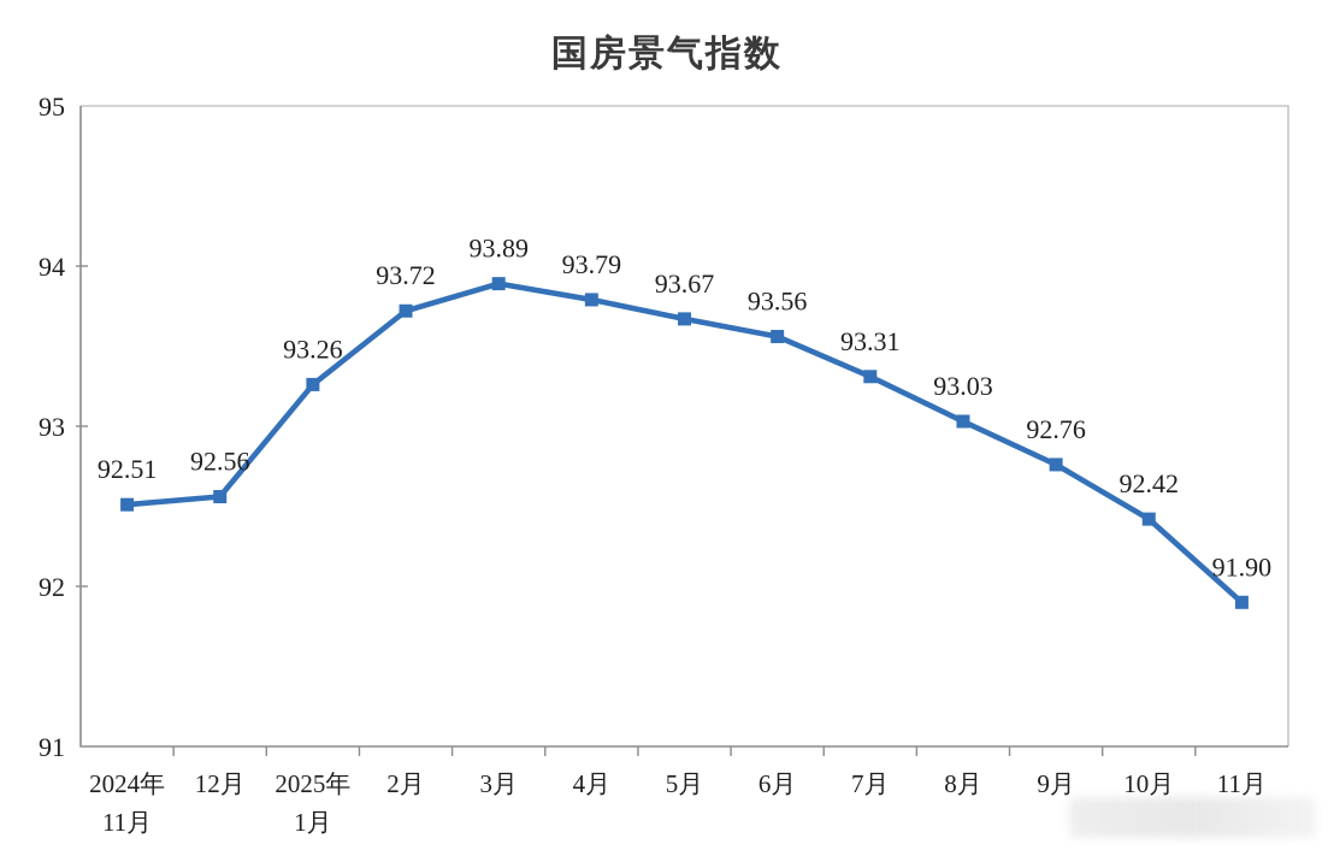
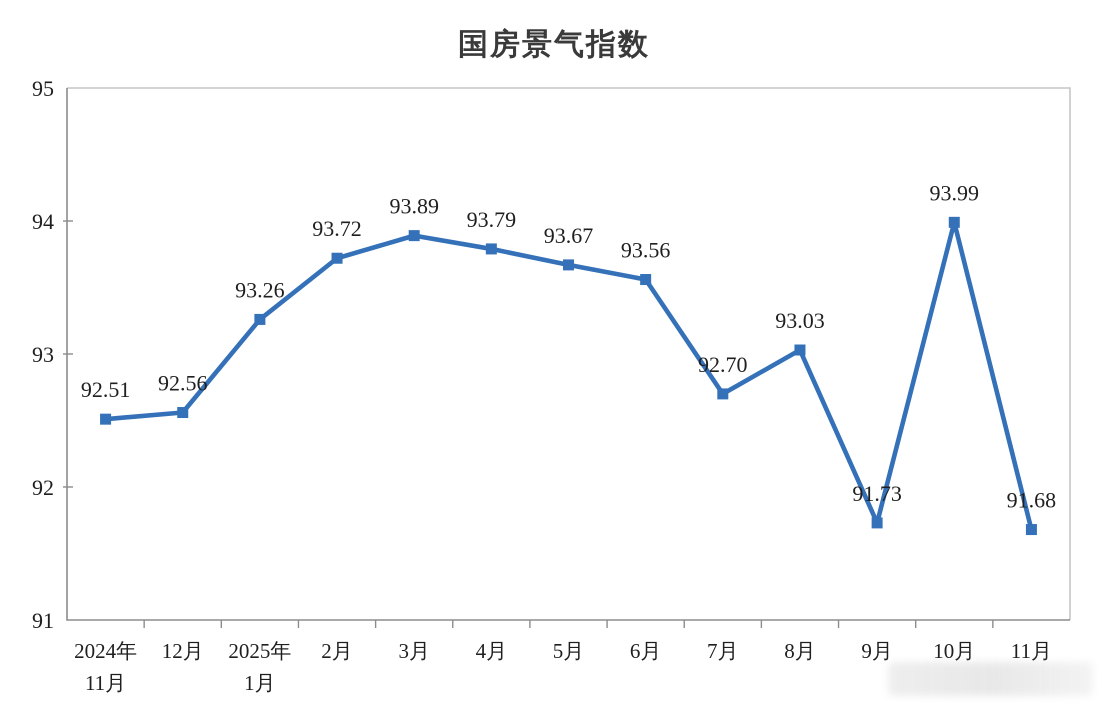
7月: 93.31 -> 92.70
9月: 92.76 -> 91.73
10月: 92.42 -> 93.99
11月: 91.90 -> 91.68
